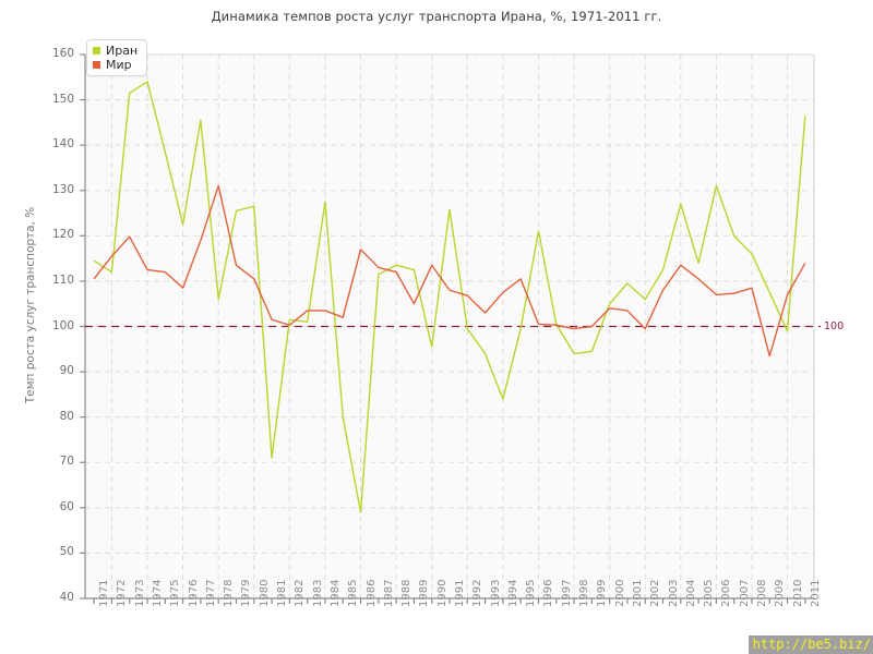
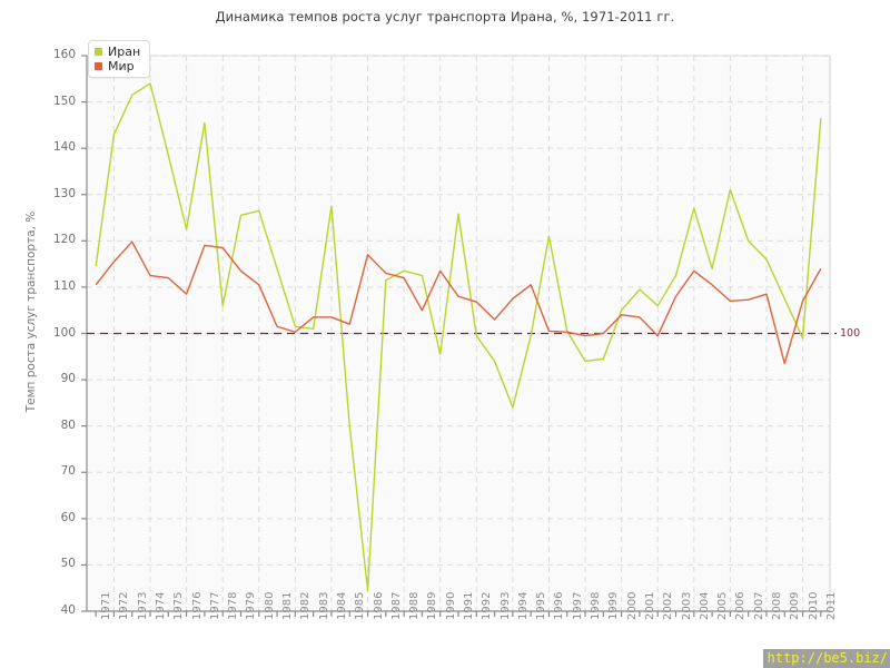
Иран/1972: 112 -> 143
Мир/1978: 131 -> 118
Иран/1981: 71 -> 114
Иран/1986: 59 -> 44
